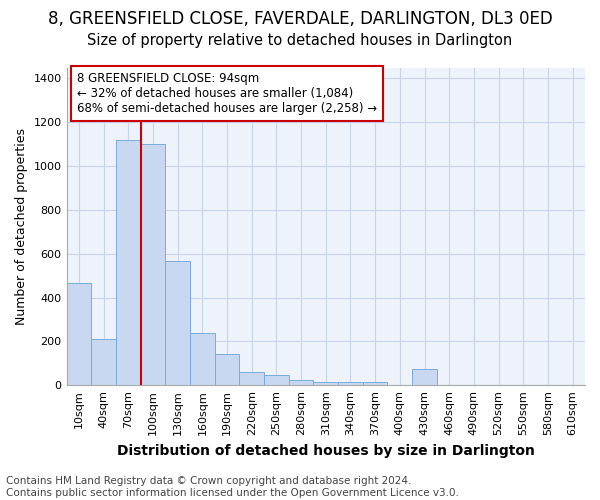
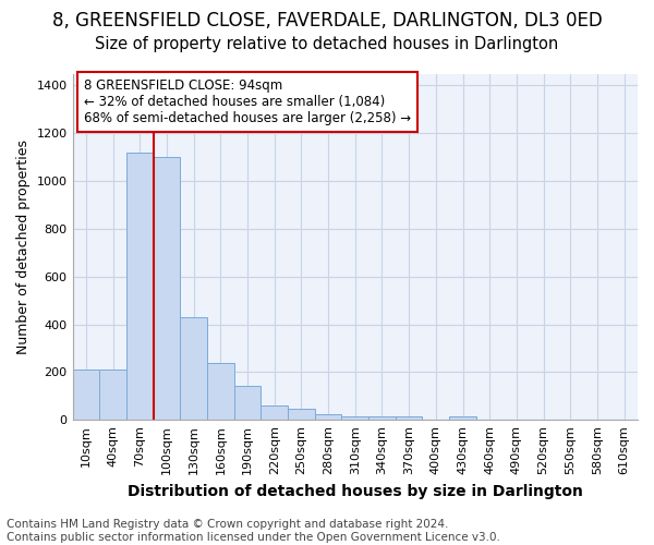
10sqm: 465 -> 210
130sqm: 565 -> 430
430sqm: 75 -> 15
